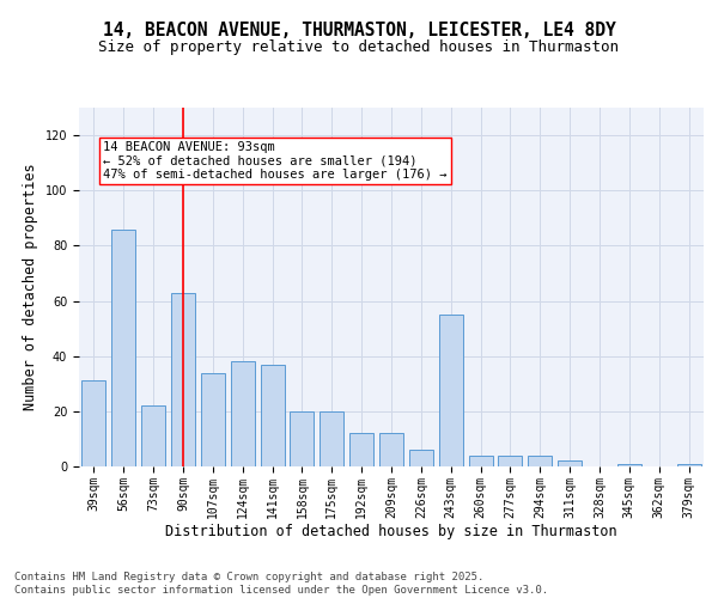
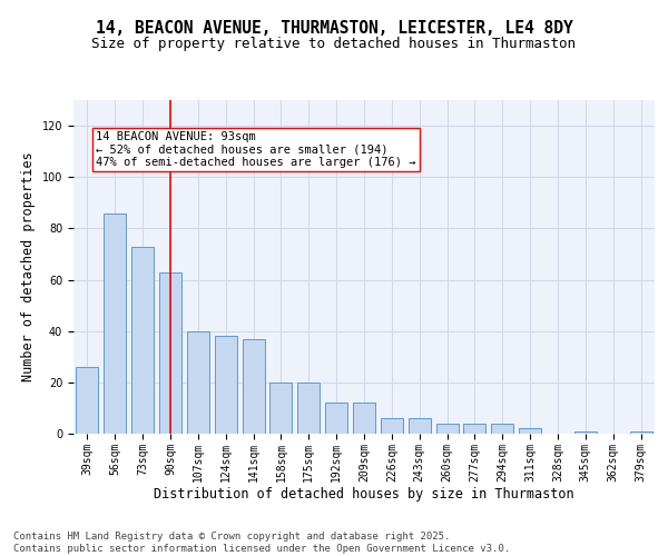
39sqm: 31 -> 26
73sqm: 22 -> 73
107sqm: 34 -> 40
243sqm: 55 -> 6
